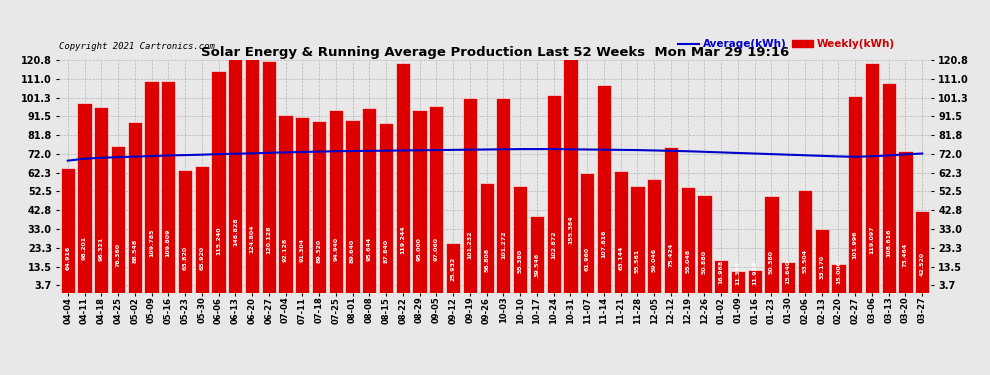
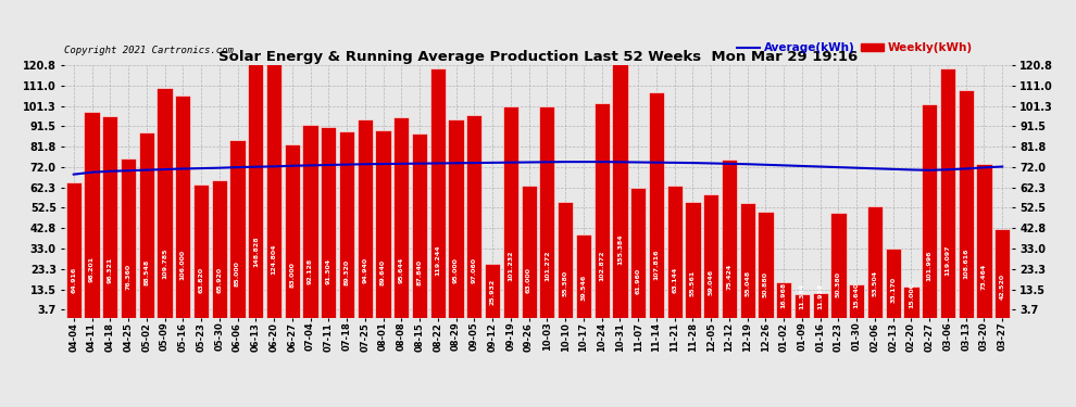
Weekly(kWh)/05-16: 110 -> 106
Weekly(kWh)/06-06: 115 -> 85
Weekly(kWh)/06-27: 120 -> 83
Weekly(kWh)/09-26: 57 -> 63
